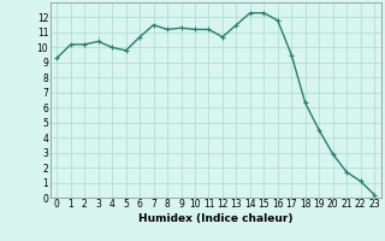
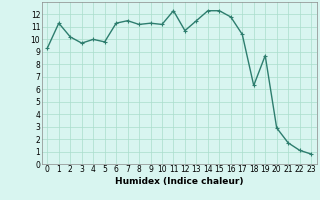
1: 10.2 -> 11.3
3: 10.4 -> 9.7
6: 10.7 -> 11.3
11: 11.2 -> 12.3
17: 9.5 -> 10.4
19: 4.5 -> 8.7
23: 0.2 -> 0.8
